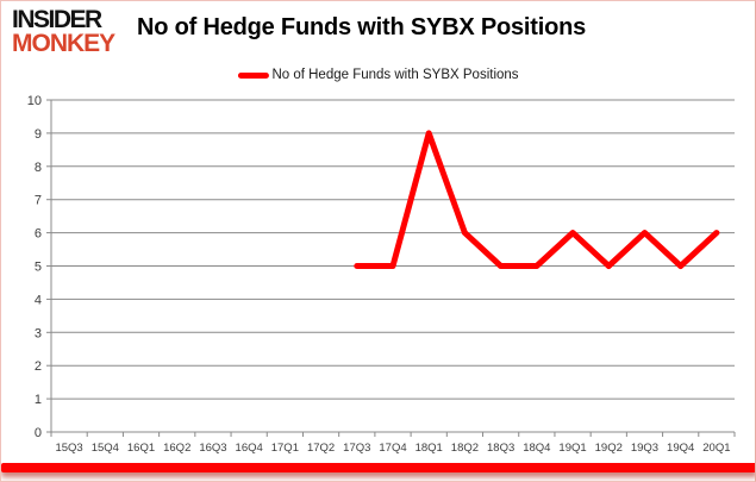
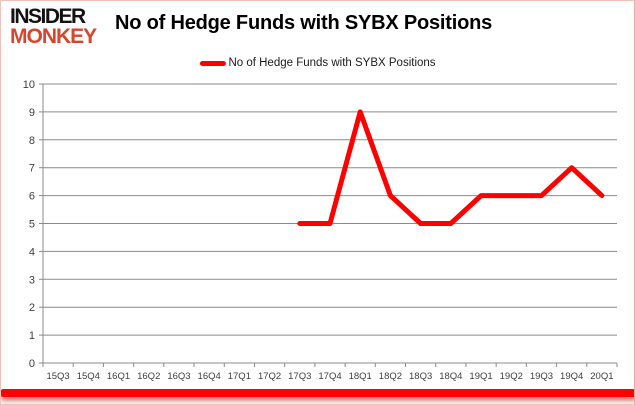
19Q2: 5 -> 6
19Q4: 5 -> 7
